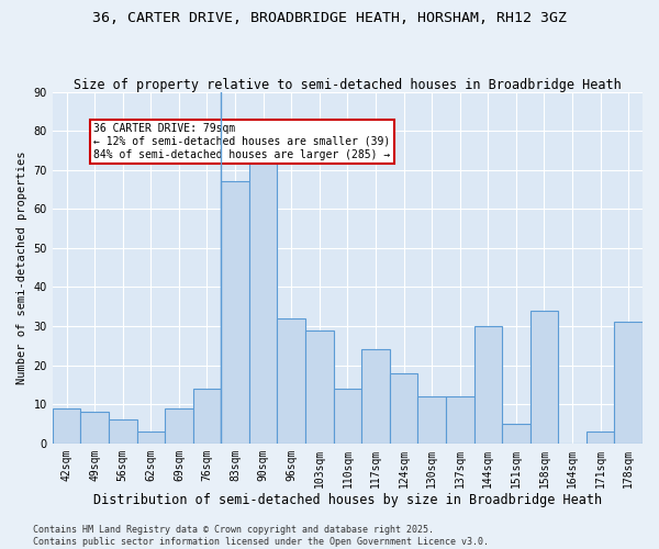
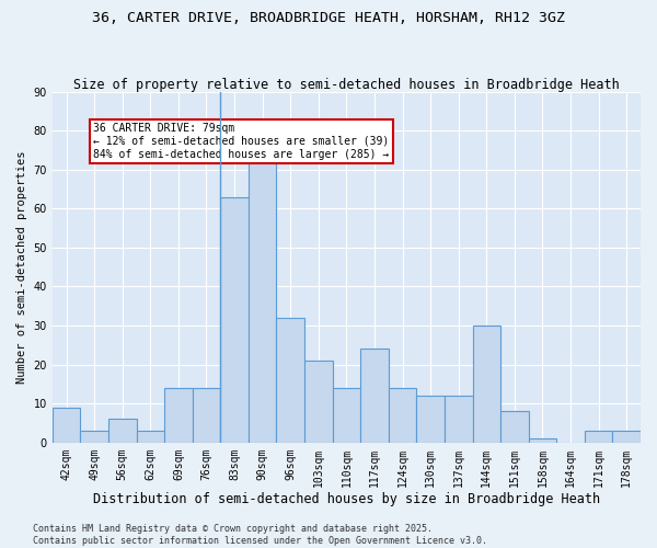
49sqm: 8 -> 3
69sqm: 9 -> 14
83sqm: 67 -> 63
103sqm: 29 -> 21
124sqm: 18 -> 14
151sqm: 5 -> 8
158sqm: 34 -> 1
178sqm: 31 -> 3
